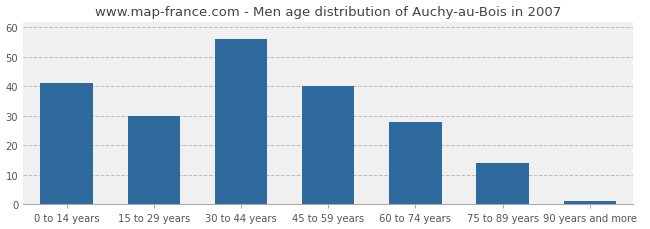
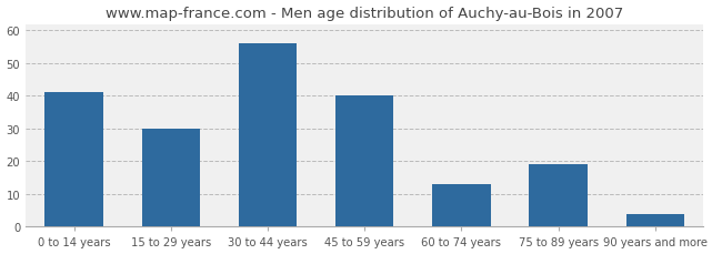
60 to 74 years: 28 -> 13
75 to 89 years: 14 -> 19
90 years and more: 1 -> 4
